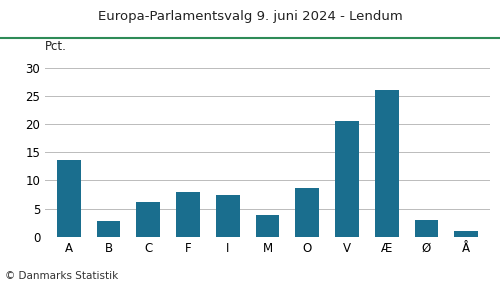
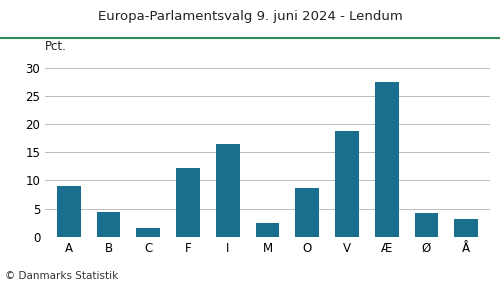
A: 13.6 -> 9.0
B: 2.8 -> 4.4
C: 6.1 -> 1.6
F: 8.0 -> 12.2
I: 7.5 -> 16.4
M: 3.8 -> 2.4
V: 20.6 -> 18.8
Æ: 26.0 -> 27.4
Ø: 3.0 -> 4.2
Å: 1.0 -> 3.2
